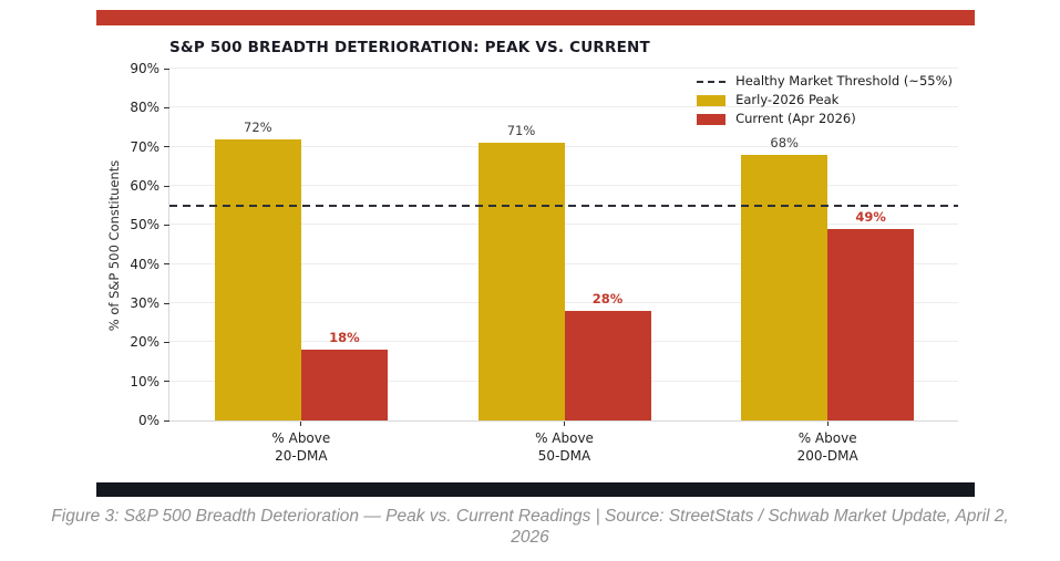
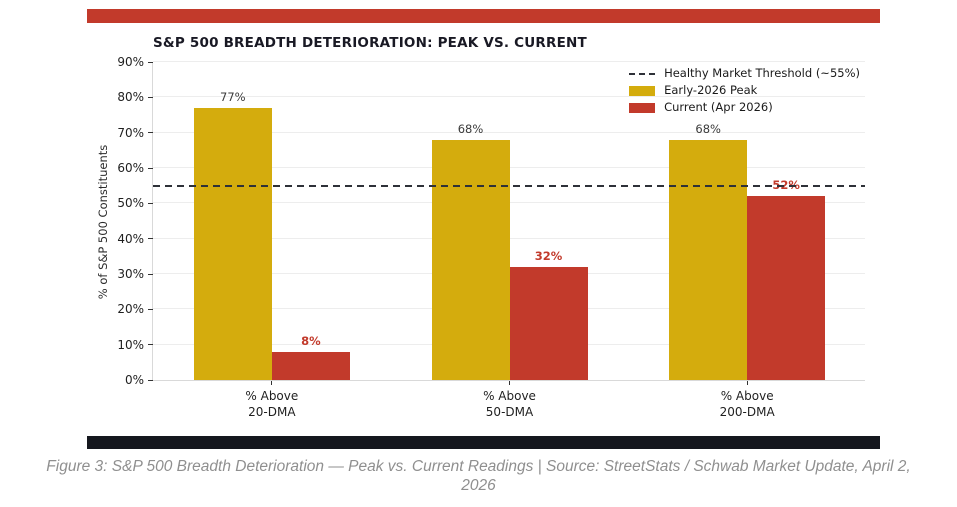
Early-2026 Peak/% Above 20-DMA: 72% -> 77%
Current (Apr 2026)/% Above 20-DMA: 18% -> 8%
Early-2026 Peak/% Above 50-DMA: 71% -> 68%
Current (Apr 2026)/% Above 50-DMA: 28% -> 32%
Current (Apr 2026)/% Above 200-DMA: 49% -> 52%
